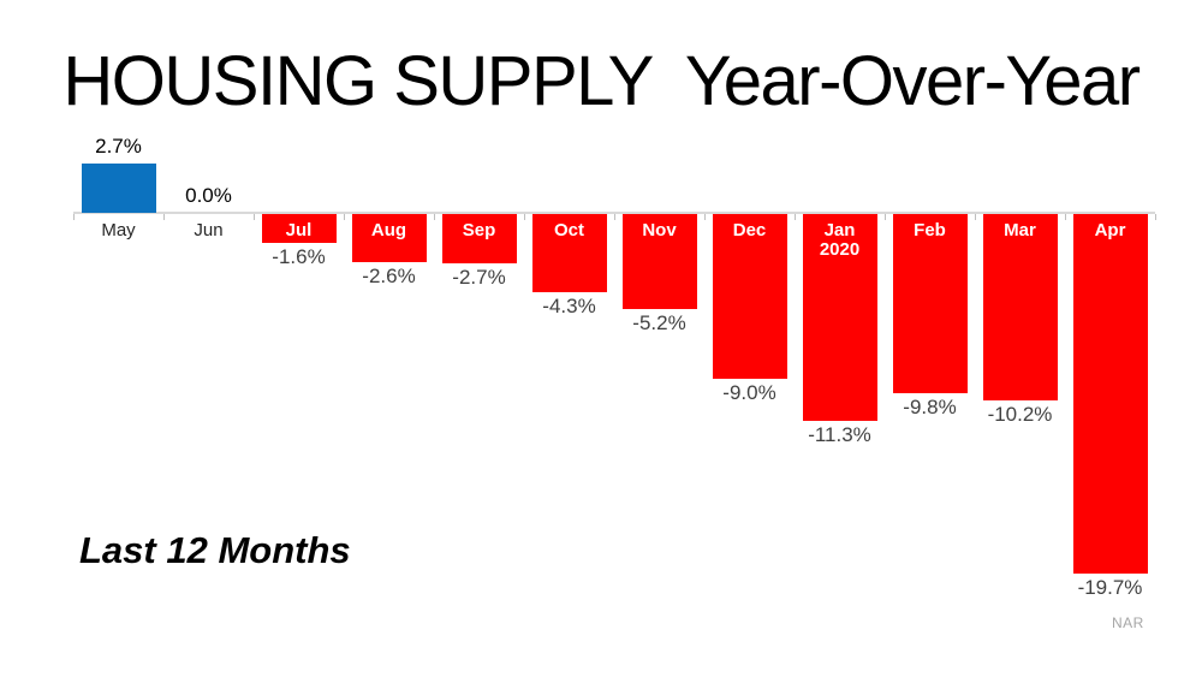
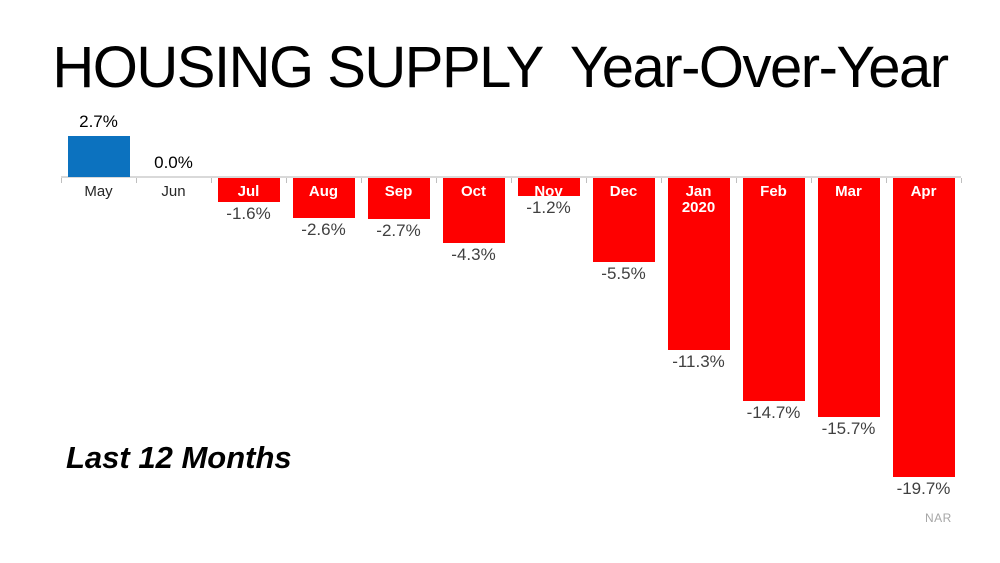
Nov: -5.2% -> -1.2%
Dec: -9.0% -> -5.5%
Feb: -9.8% -> -14.7%
Mar: -10.2% -> -15.7%
